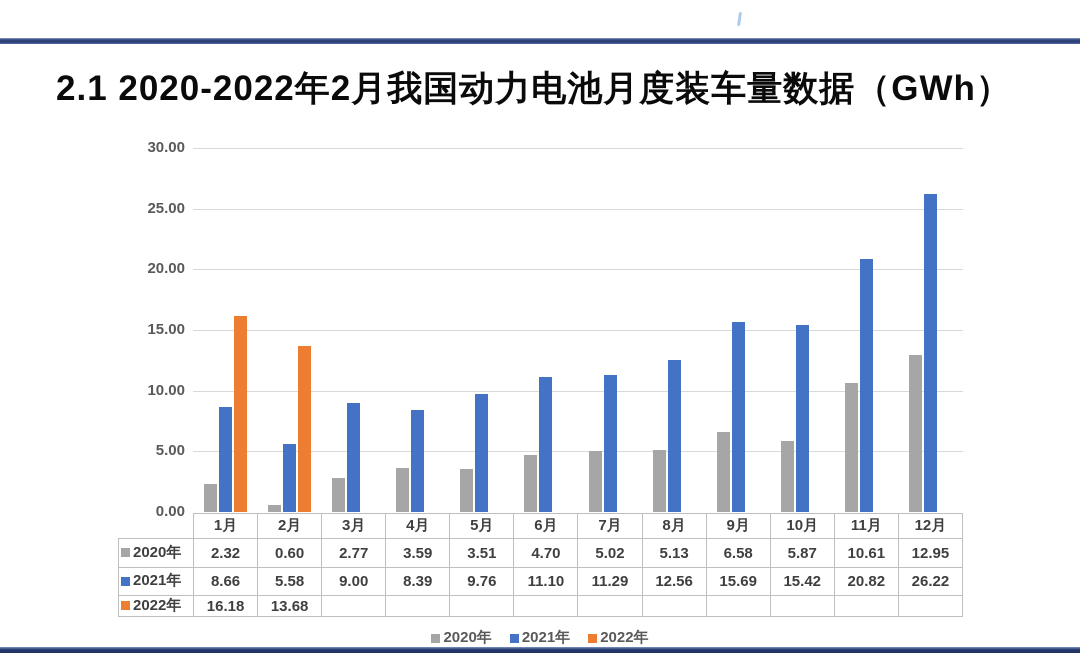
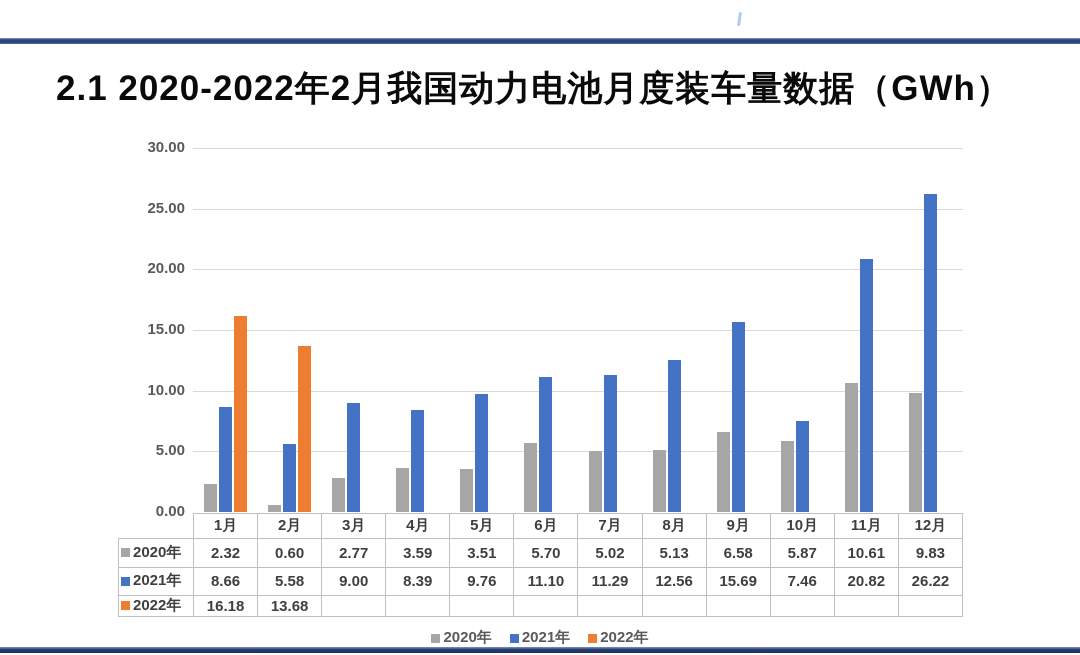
2020年/6月: 4.70 -> 5.70
2021年/10月: 15.42 -> 7.46
2020年/12月: 12.95 -> 9.83
